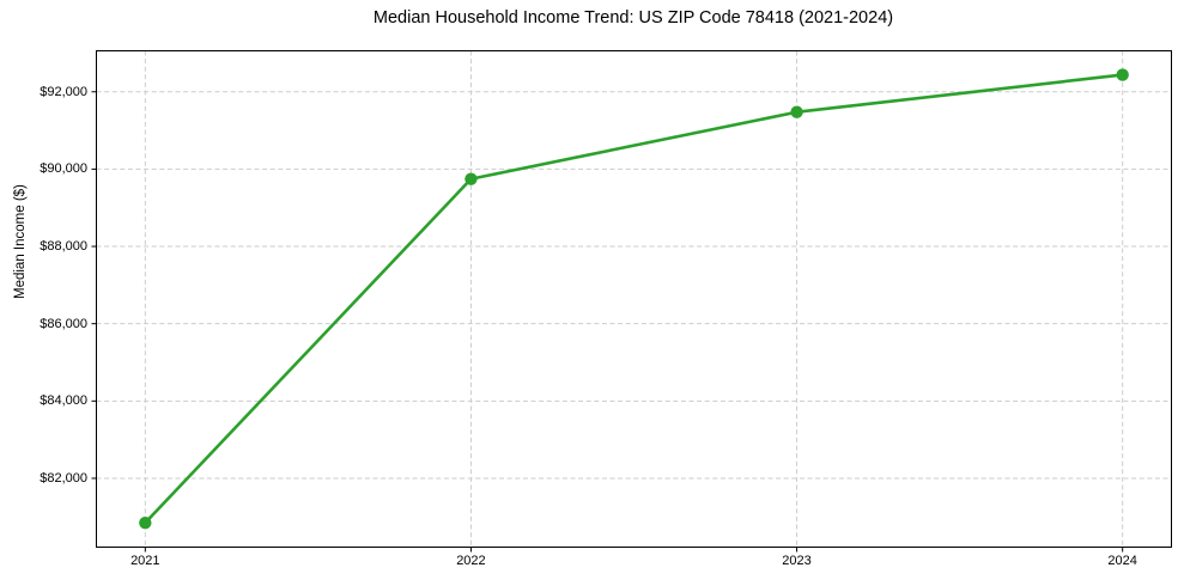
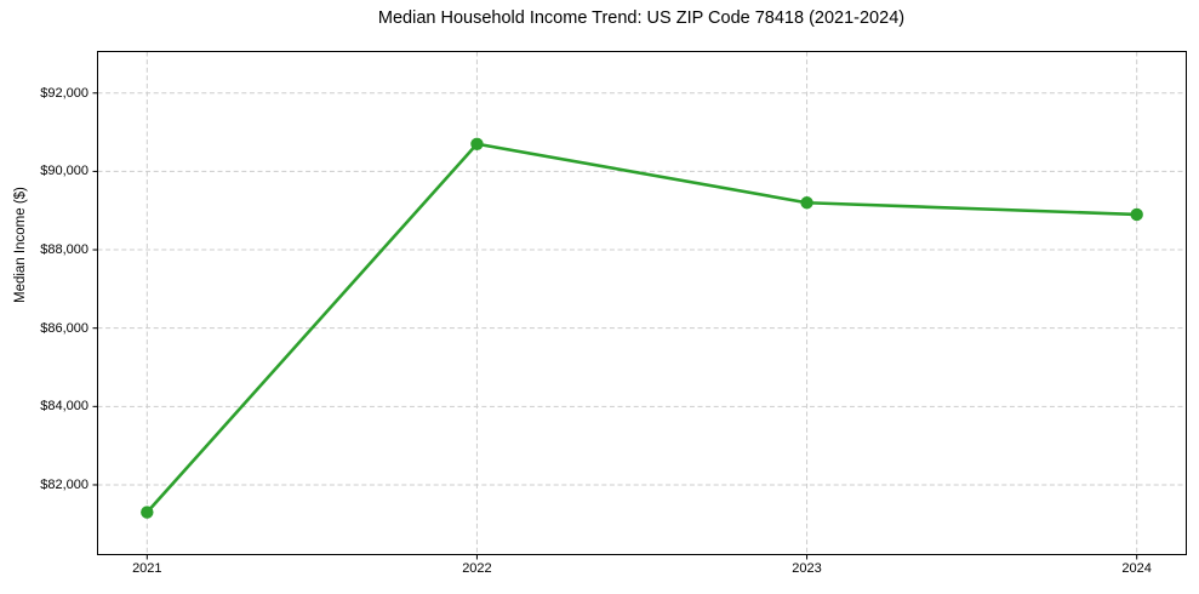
2021: $80800 -> $81300
2022: $89700 -> $90700
2023: $91500 -> $89200
2024: $92400 -> $88900
